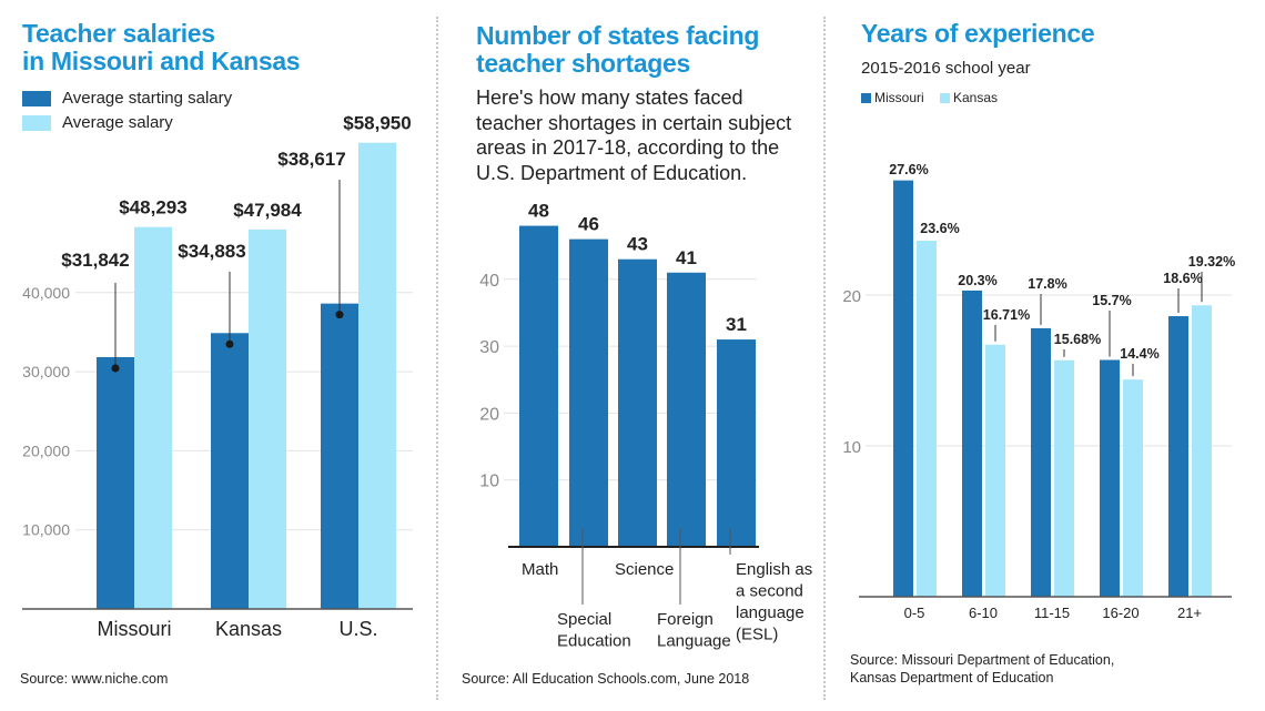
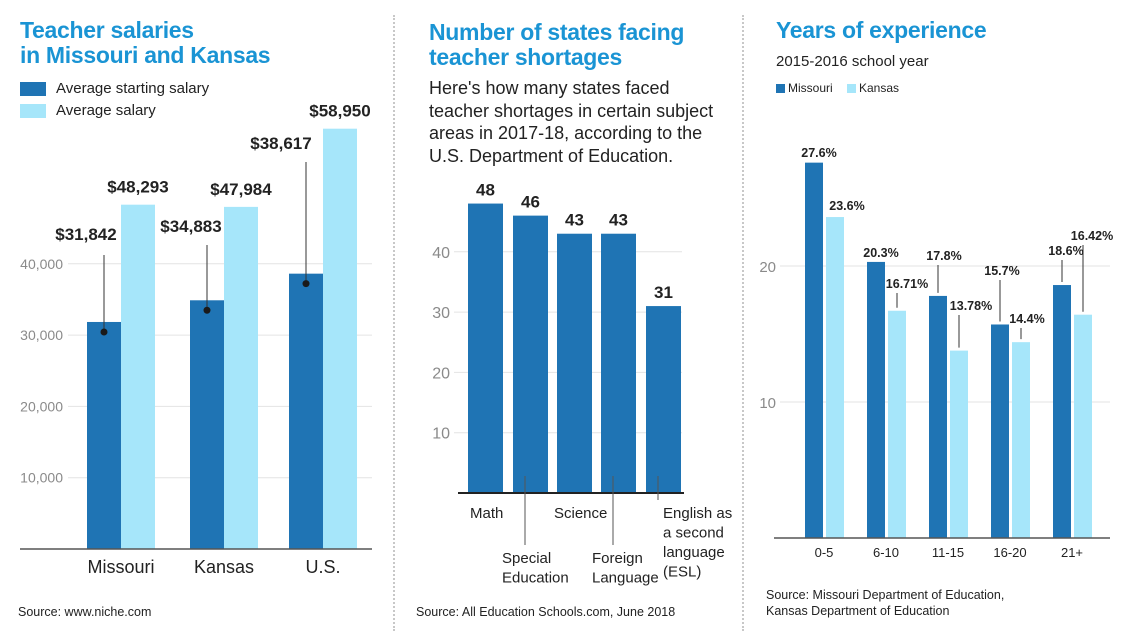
Number of states facing teacher shortages/Foreign Language: 41 -> 43
Years of experience/Kansas/11-15: 15.68% -> 13.78%
Years of experience/Kansas/21+: 19.32% -> 16.42%
